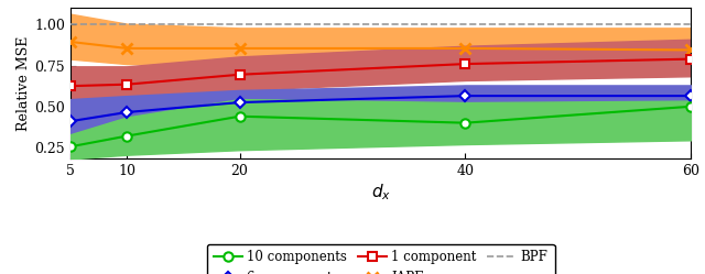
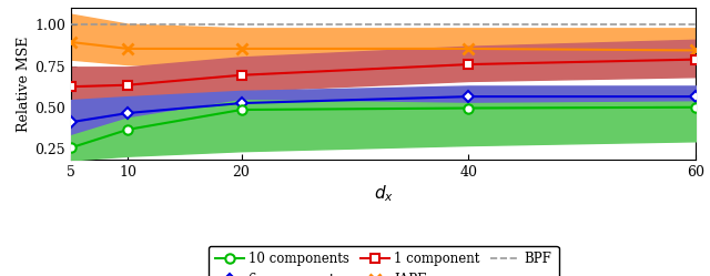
10 components/10: 0.32 -> 0.36
10 components/20: 0.44 -> 0.48
10 components/40: 0.40 -> 0.49
